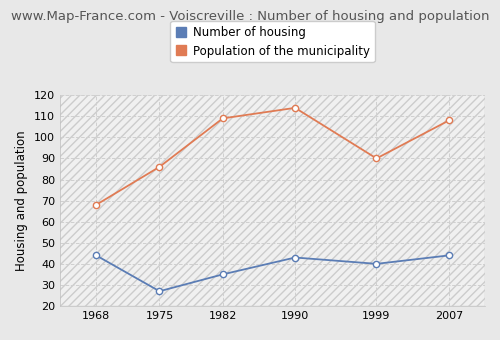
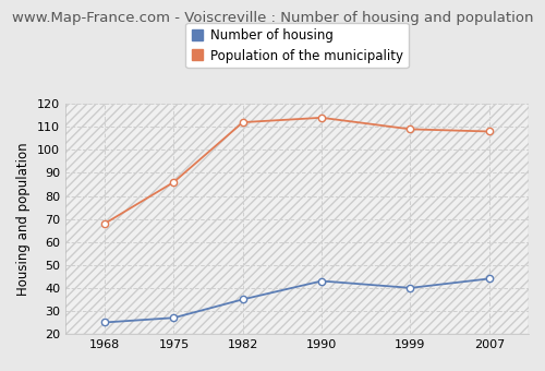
Number of housing/1968: 44 -> 25
Population of the municipality/1982: 109 -> 112
Population of the municipality/1999: 90 -> 109
